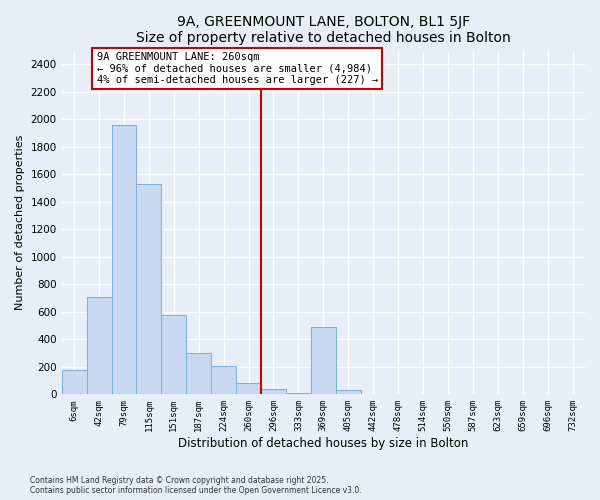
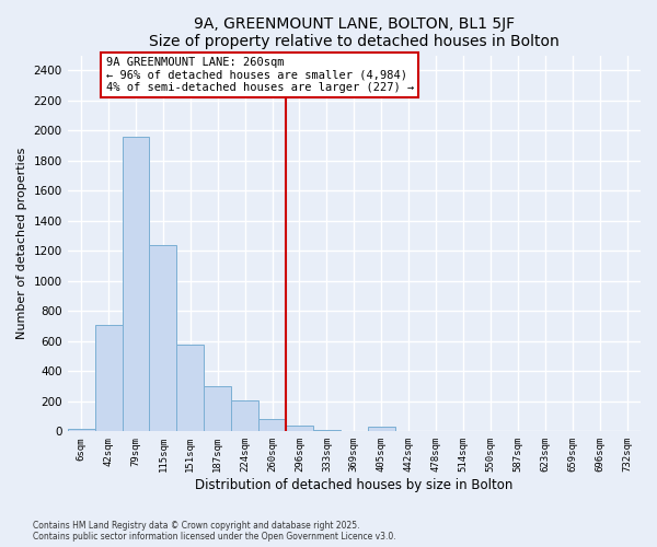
6sqm: 180 -> 20
115sqm: 1530 -> 1240
369sqm: 490 -> 0
